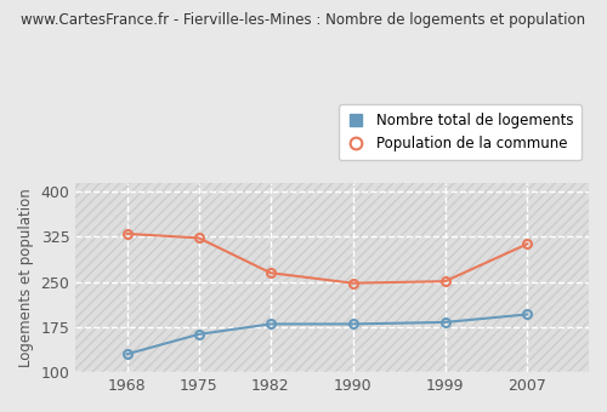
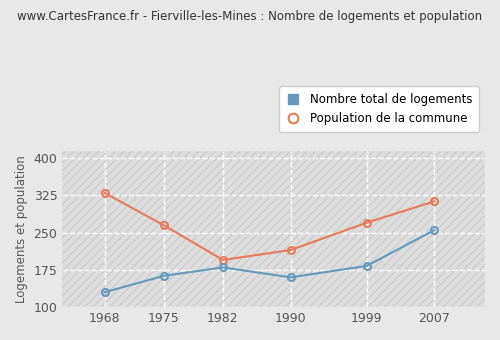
Population de la commune/1975: 323 -> 265
Population de la commune/1982: 265 -> 195
Nombre total de logements/1990: 180 -> 160
Population de la commune/1990: 248 -> 215
Population de la commune/1999: 251 -> 270
Nombre total de logements/2007: 196 -> 255
